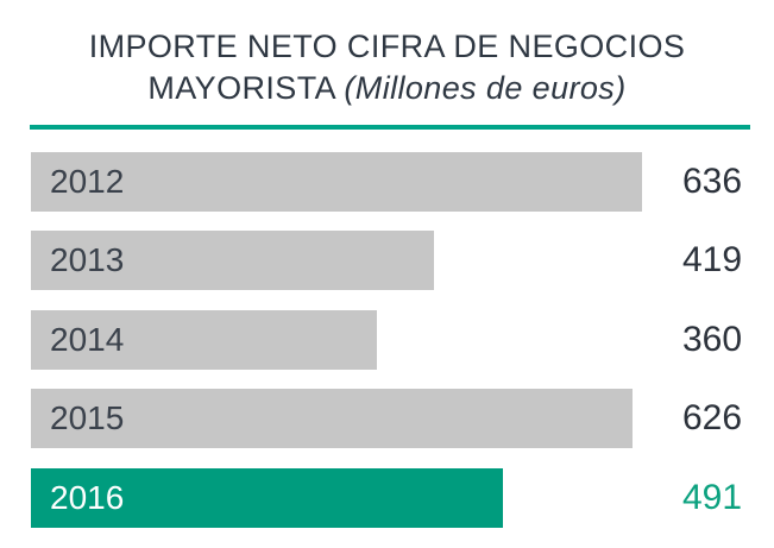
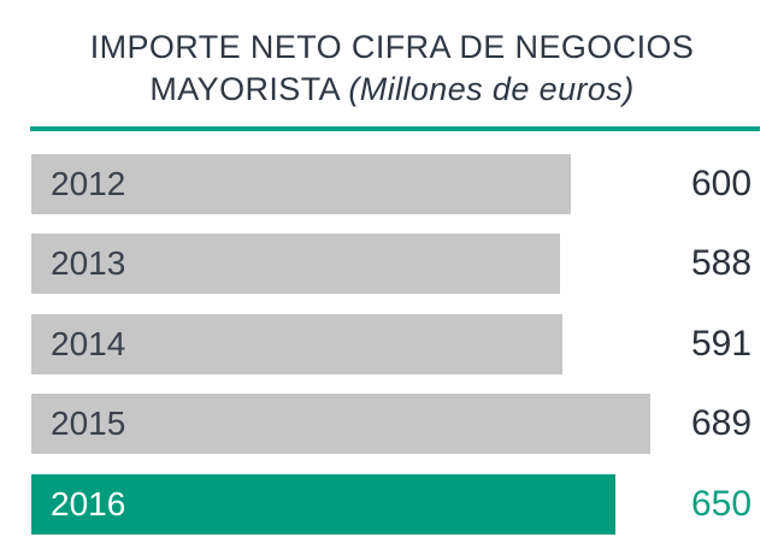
2012: 636 -> 600
2013: 419 -> 588
2014: 360 -> 591
2015: 626 -> 689
2016: 491 -> 650
